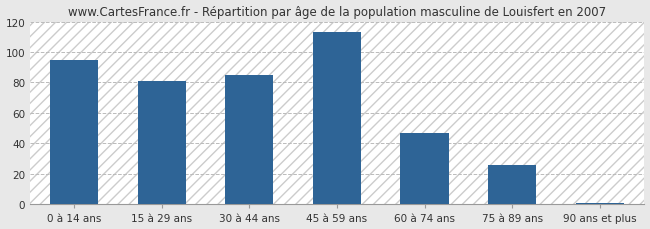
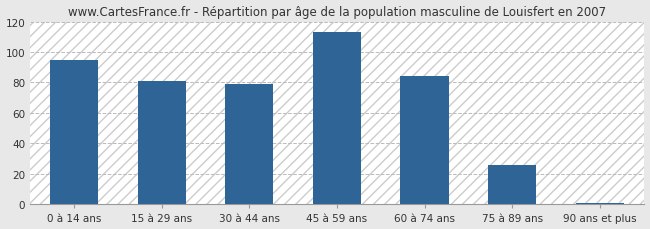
30 à 44 ans: 85 -> 79
60 à 74 ans: 47 -> 84
